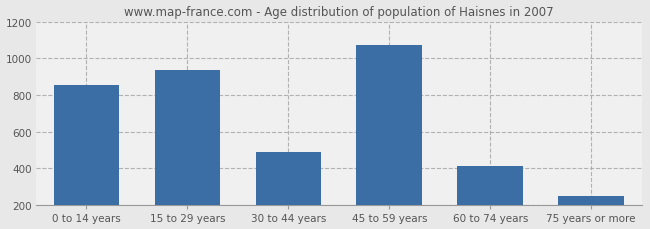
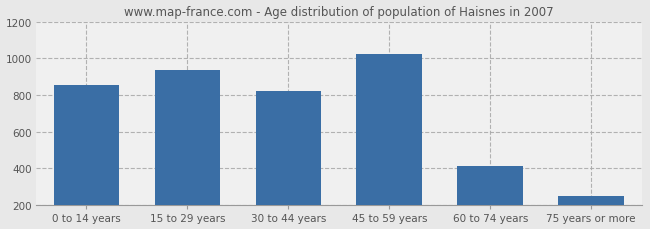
30 to 44 years: 490 -> 820
45 to 59 years: 1070 -> 1020
